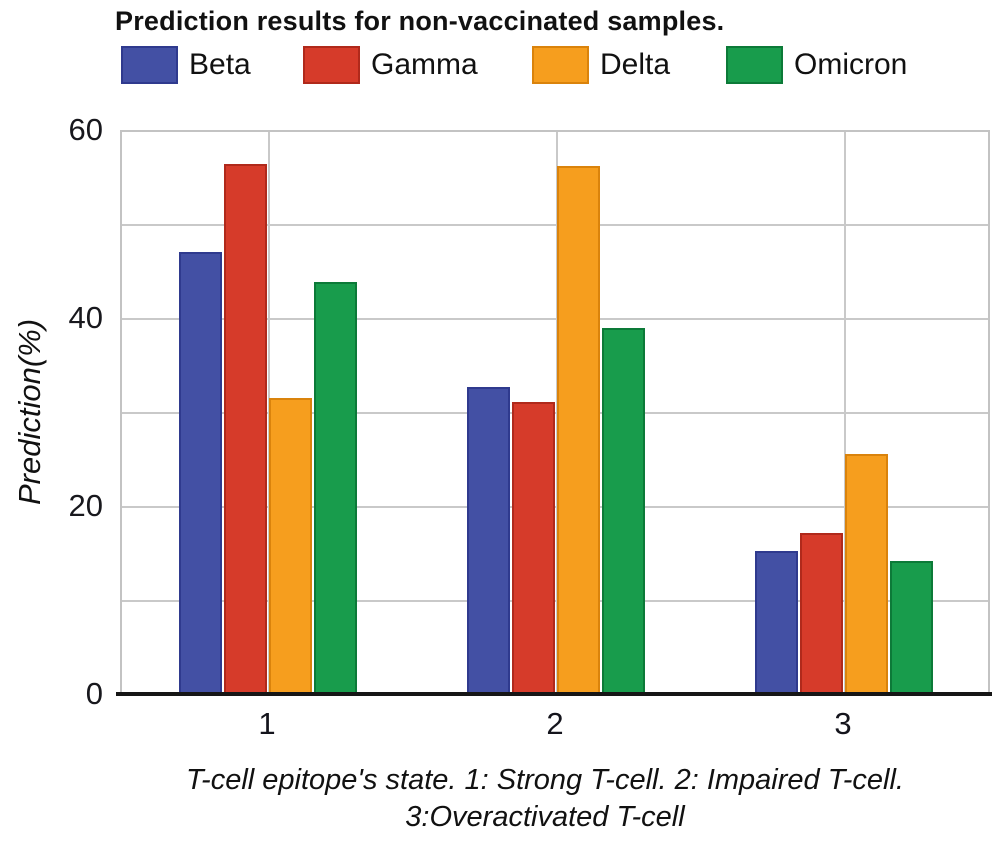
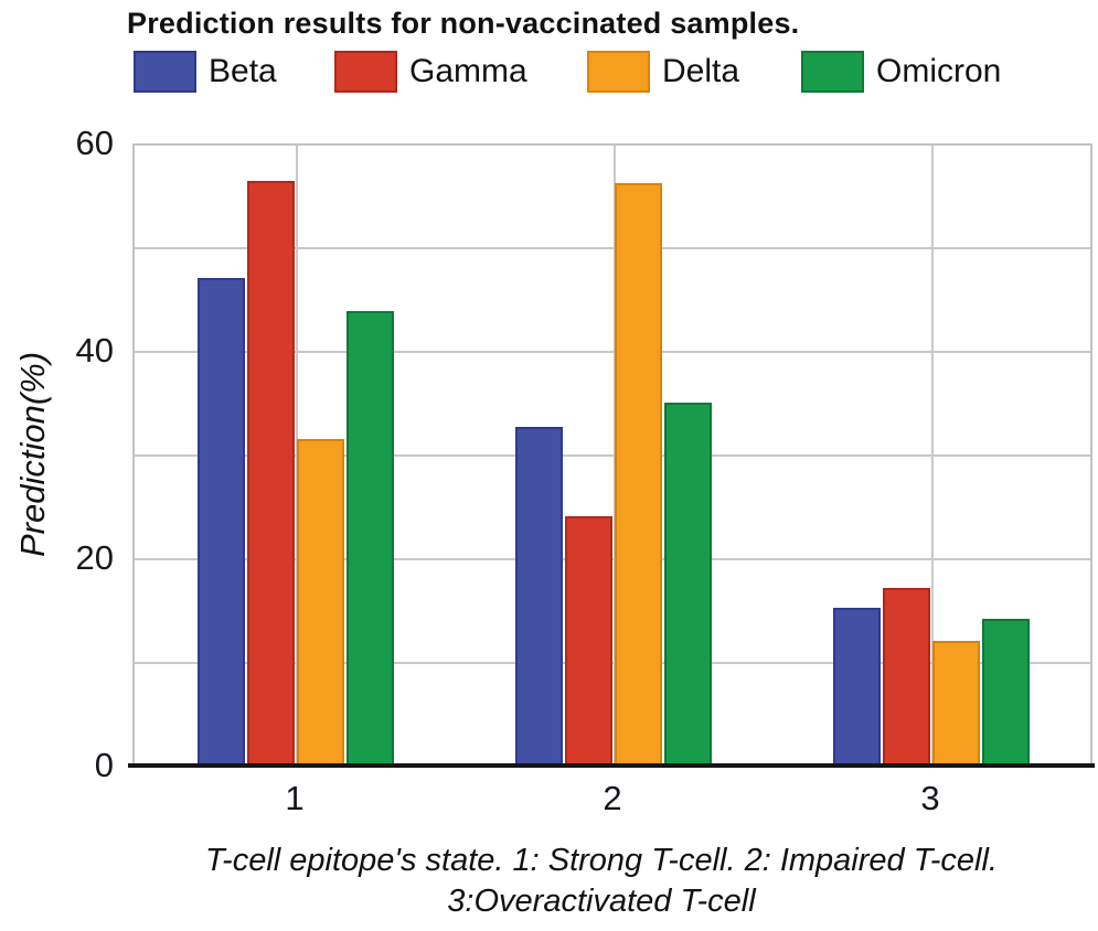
Gamma/2: 31 -> 24
Omicron/2: 39 -> 35
Delta/3: 26 -> 12
